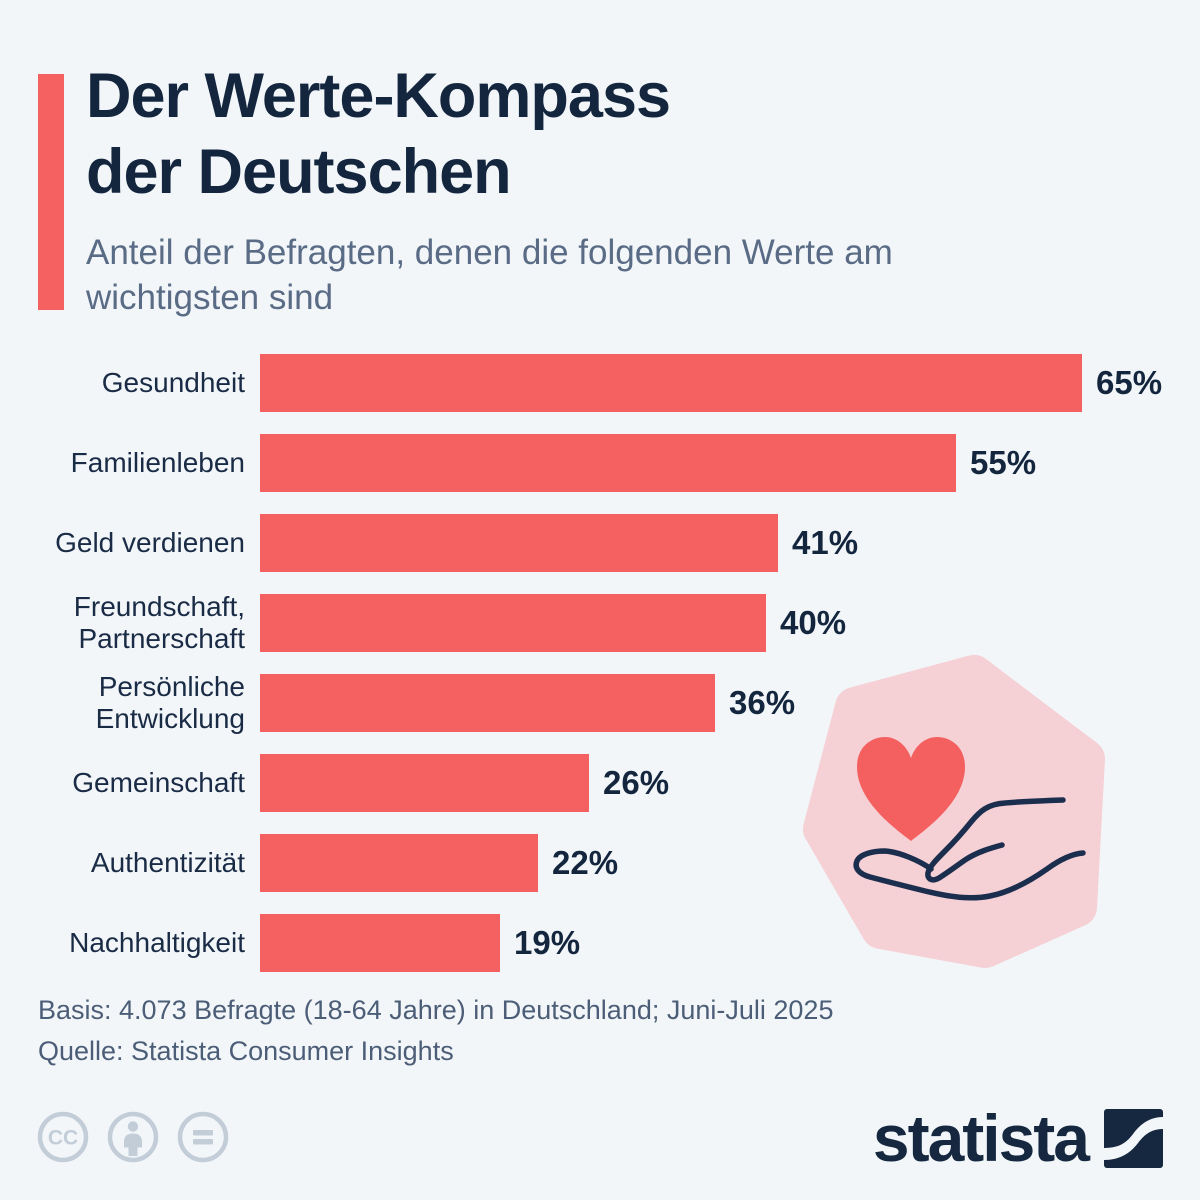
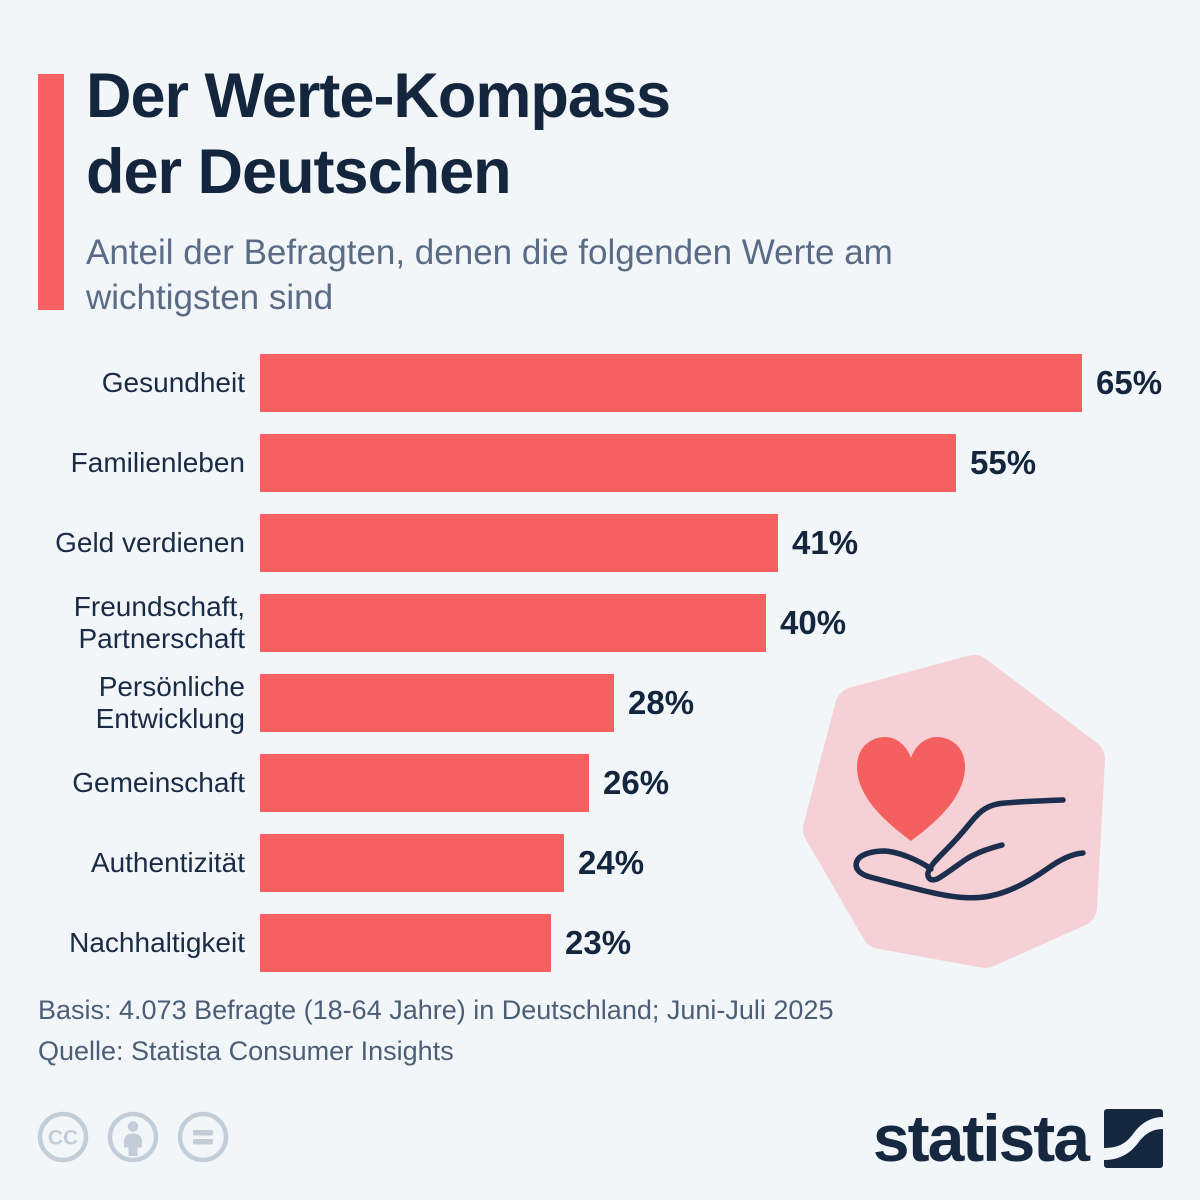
Persönliche Entwicklung: 36% -> 28%
Authentizität: 22% -> 24%
Nachhaltigkeit: 19% -> 23%
